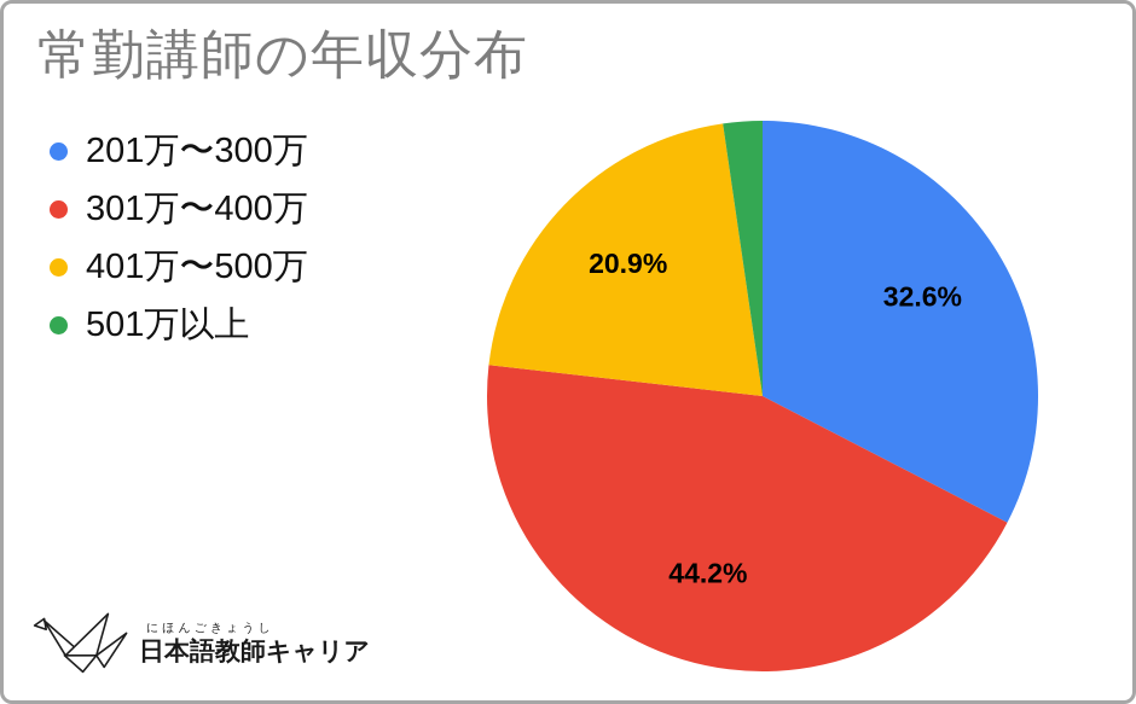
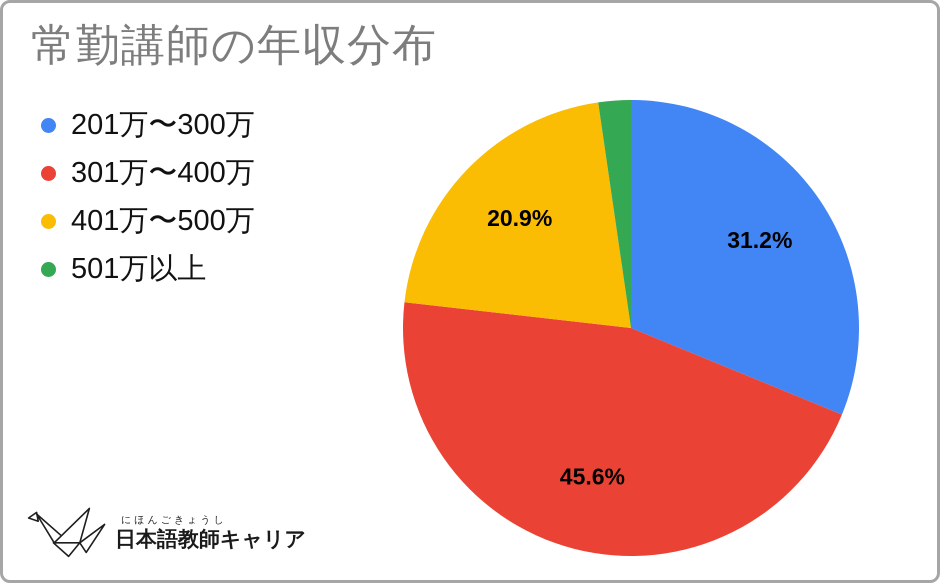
201万〜300万: 32.6% -> 31.2%
301万〜400万: 44.2% -> 45.6%
